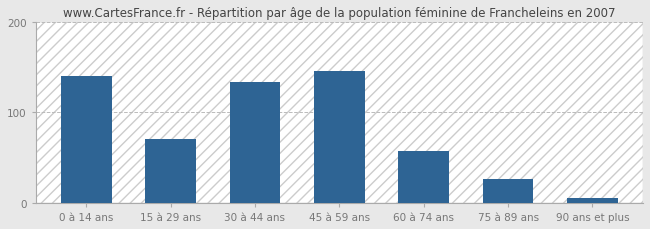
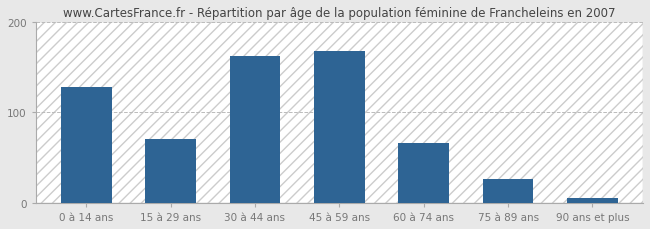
0 à 14 ans: 140 -> 128
30 à 44 ans: 133 -> 162
45 à 59 ans: 145 -> 168
60 à 74 ans: 57 -> 66
